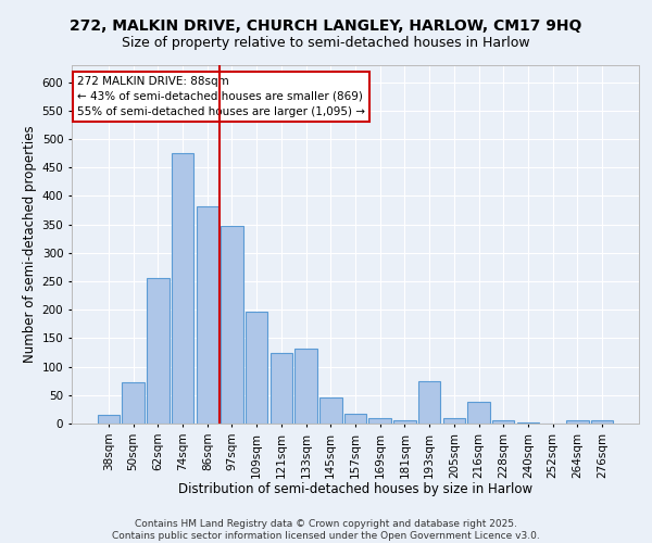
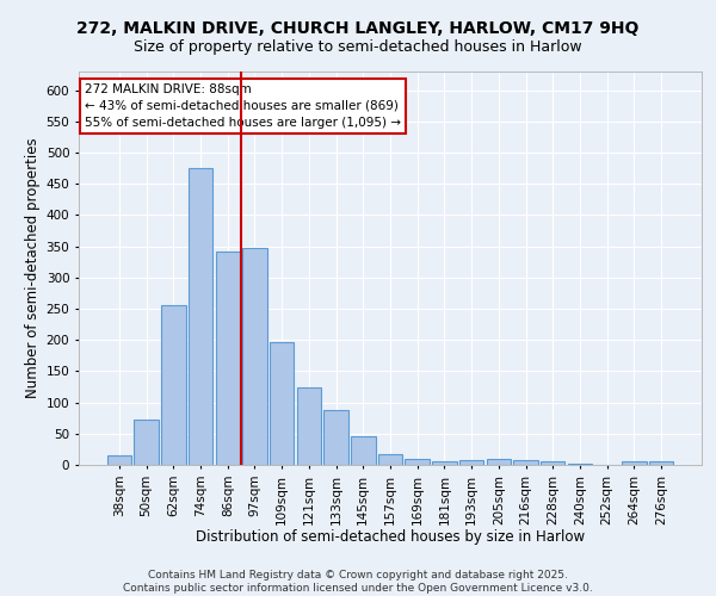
86sqm: 382 -> 342
133sqm: 132 -> 88
193sqm: 74 -> 7
216sqm: 38 -> 8
